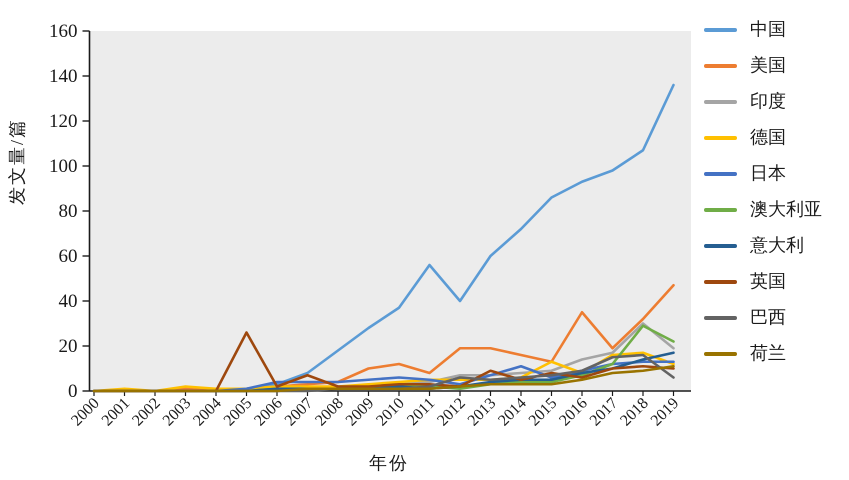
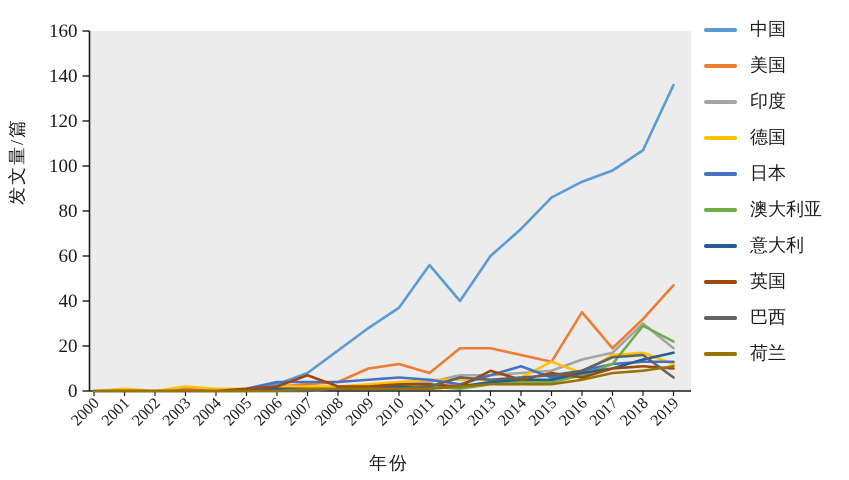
英国/2005: 26 -> 1
